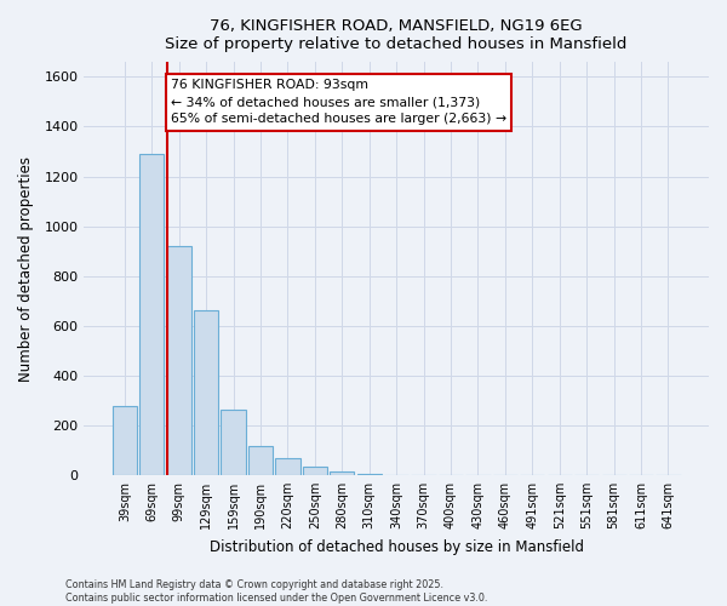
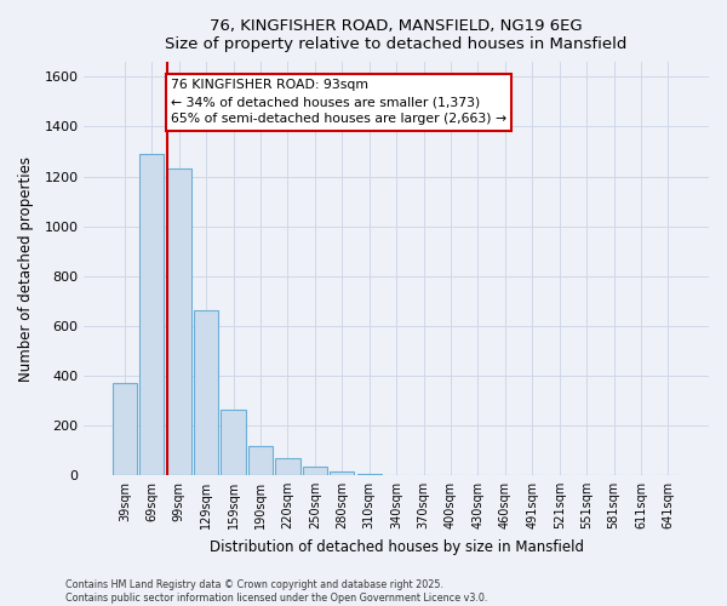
39sqm: 275 -> 370
99sqm: 920 -> 1230
